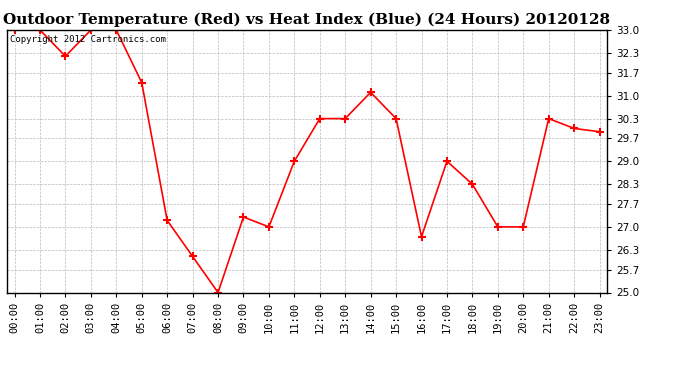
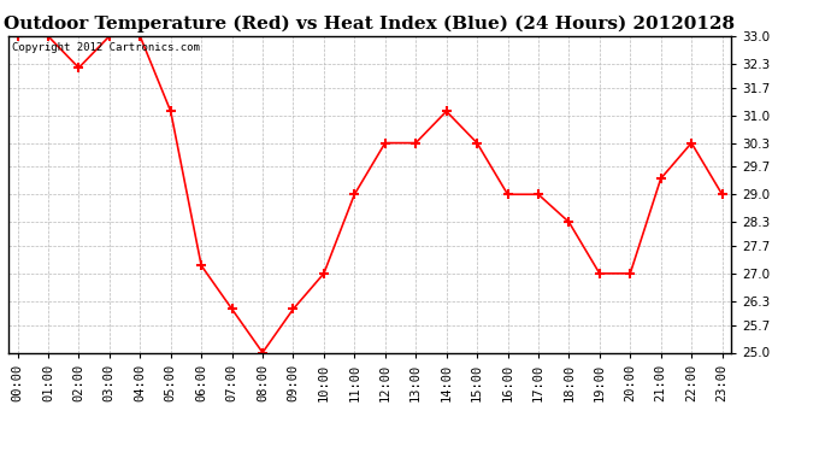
05:00: 31.4 -> 31.1
09:00: 27.3 -> 26.1
16:00: 26.7 -> 29.0
21:00: 30.3 -> 29.4
22:00: 30.0 -> 30.3
23:00: 29.9 -> 29.0
